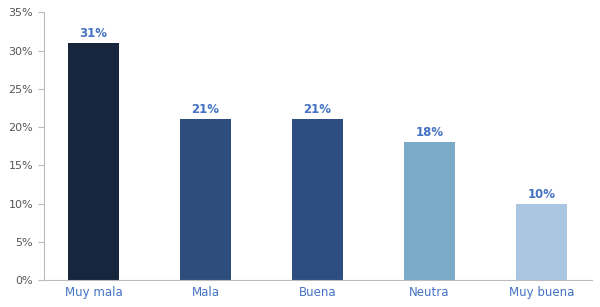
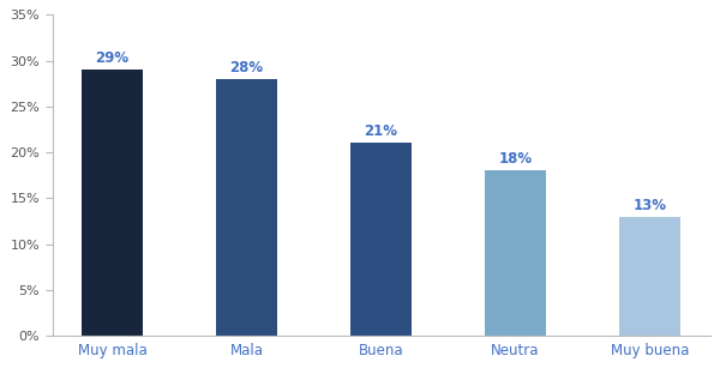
Muy mala: 31% -> 29%
Mala: 21% -> 28%
Muy buena: 10% -> 13%
